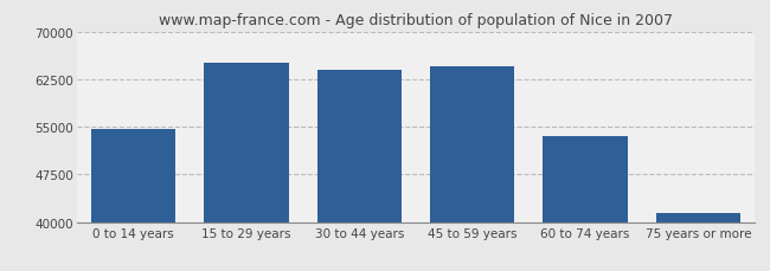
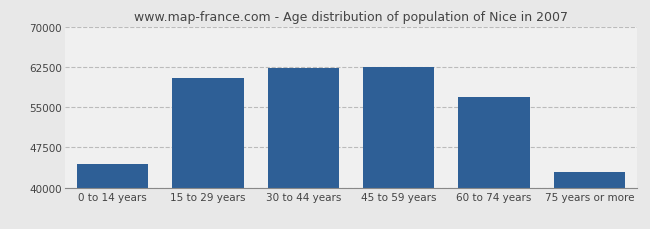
0 to 14 years: 54700 -> 44400
15 to 29 years: 65100 -> 60400
30 to 44 years: 64000 -> 62200
45 to 59 years: 64500 -> 62400
60 to 74 years: 53500 -> 56800
75 years or more: 41500 -> 43000
